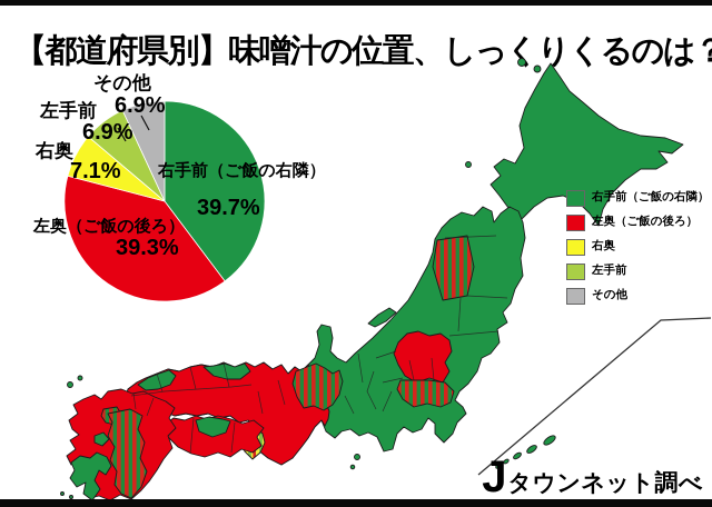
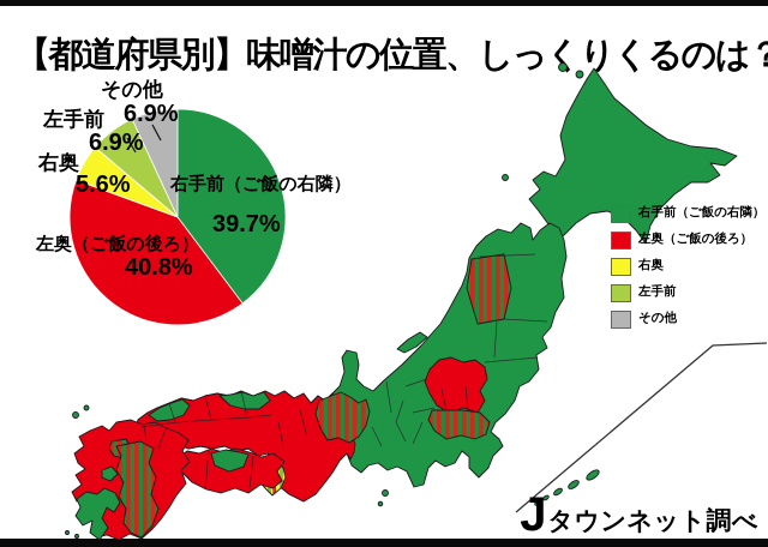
左奥（ご飯の後ろ）: 39.3% -> 40.8%
右奥: 7.1% -> 5.6%
